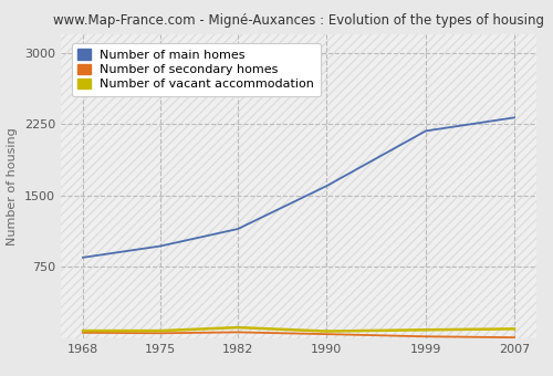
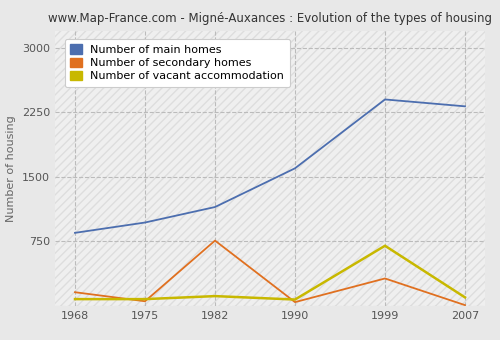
Number of secondary homes/1968: 60 -> 160
Number of secondary homes/1982: 60 -> 760
Number of main homes/1999: 2180 -> 2400
Number of secondary homes/1999: 20 -> 320
Number of vacant accommodation/1999: 90 -> 700
